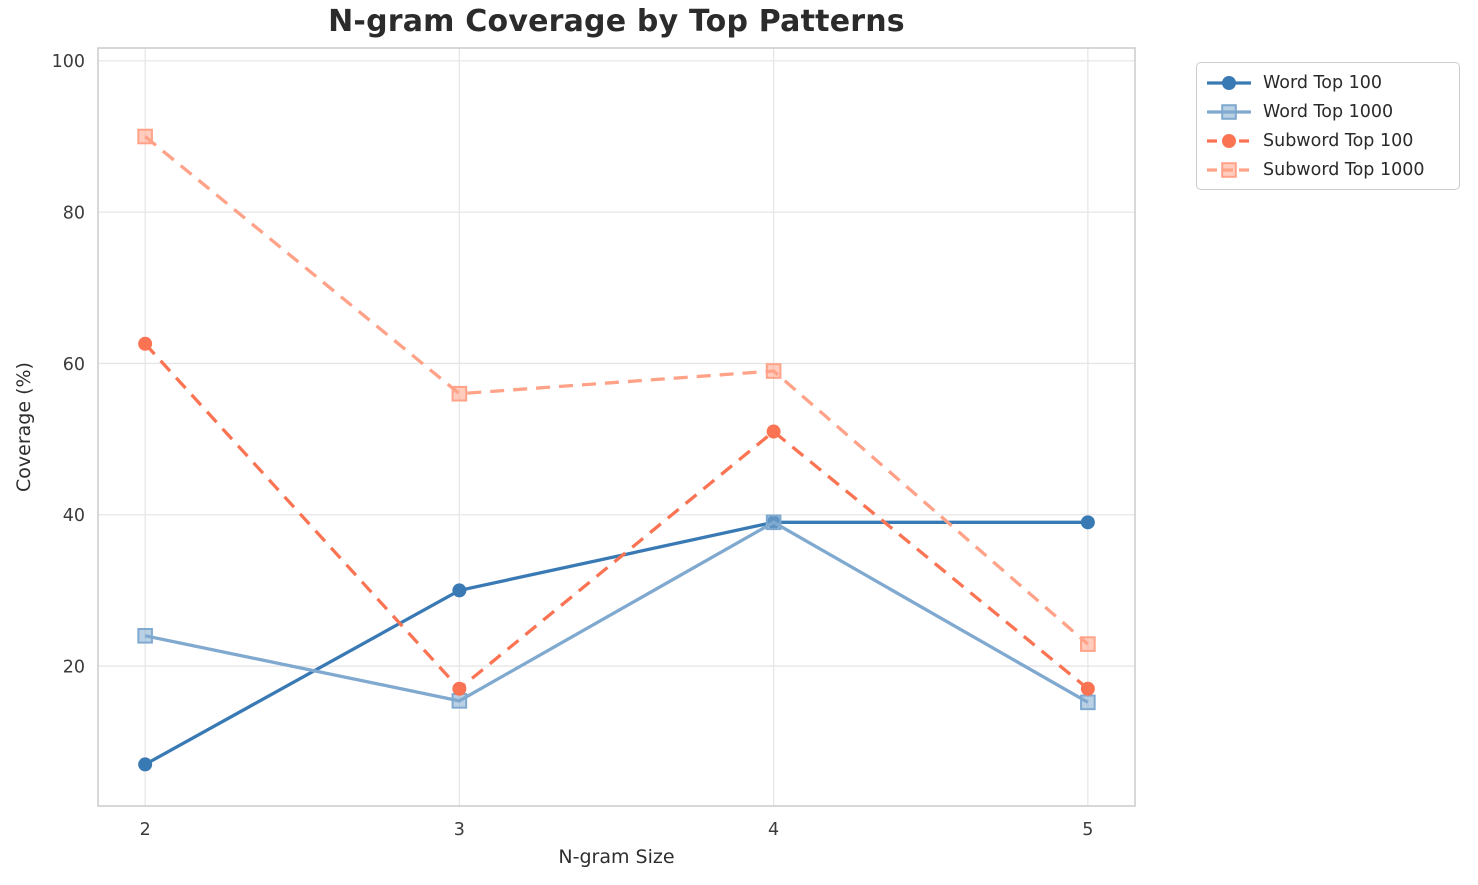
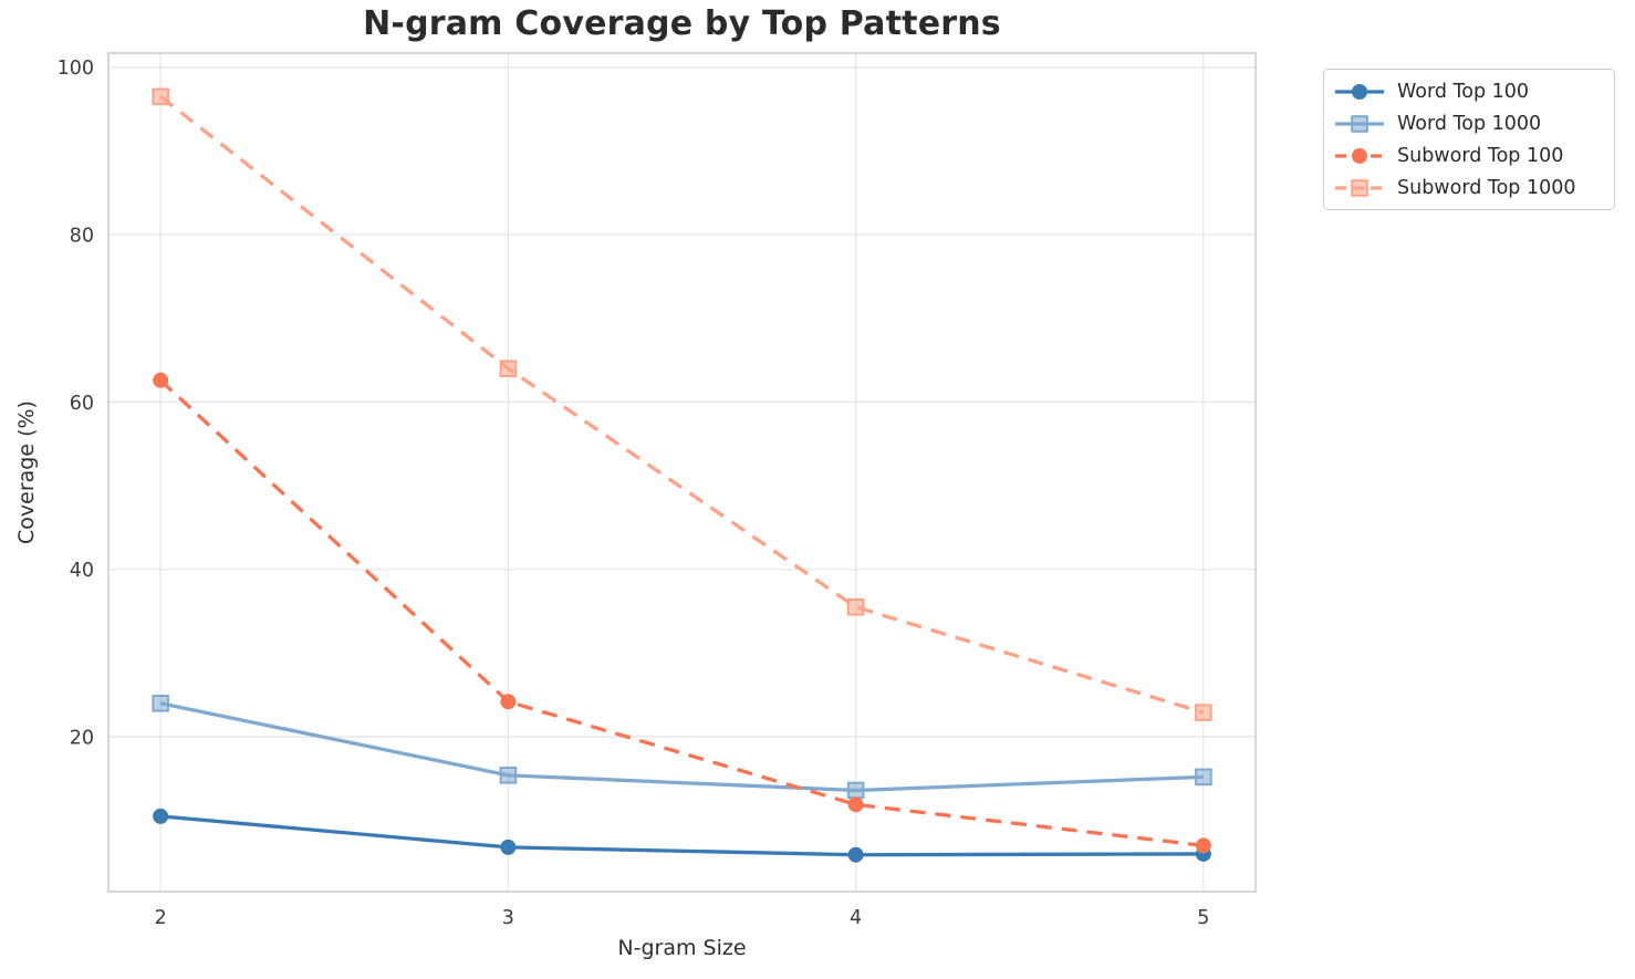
Word Top 100/2: 7 -> 10
Subword Top 1000/2: 90 -> 96
Word Top 100/3: 30 -> 7
Subword Top 100/3: 17 -> 24
Subword Top 1000/3: 56 -> 64
Word Top 100/4: 39 -> 6
Word Top 1000/4: 39 -> 14
Subword Top 100/4: 51 -> 12
Subword Top 1000/4: 59 -> 36
Word Top 100/5: 39 -> 6
Subword Top 100/5: 17 -> 7
